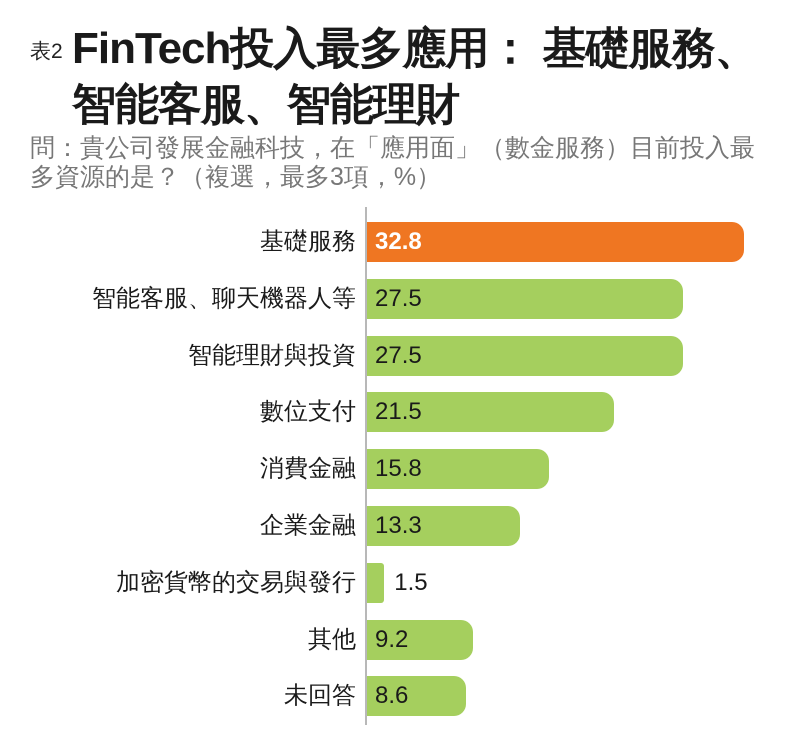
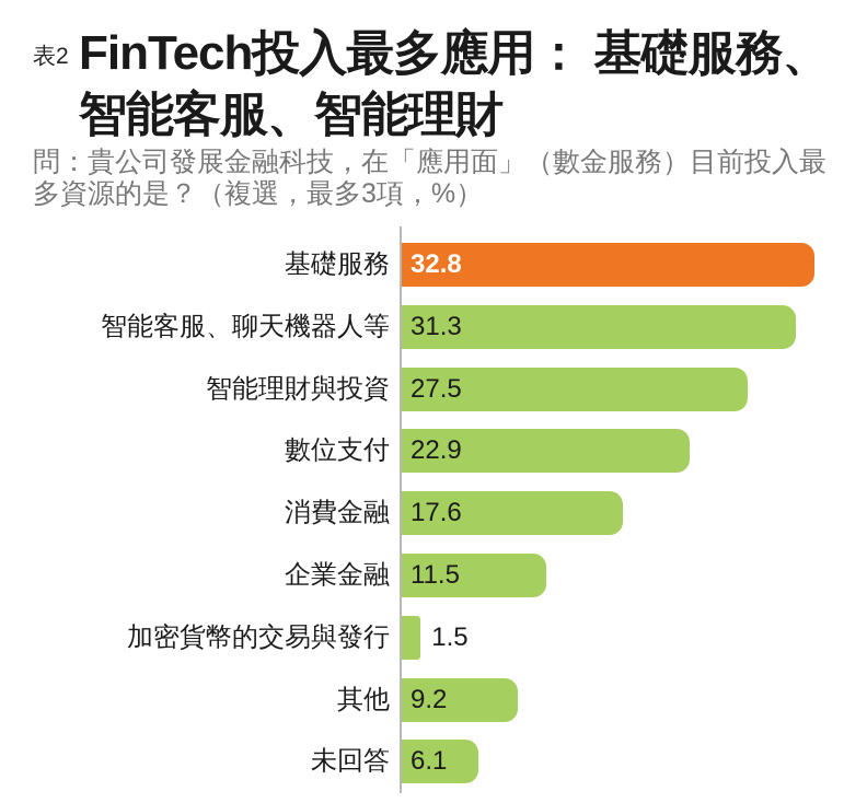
智能客服、聊天機器人等: 27.5 -> 31.3
數位支付: 21.5 -> 22.9
消費金融: 15.8 -> 17.6
企業金融: 13.3 -> 11.5
未回答: 8.6 -> 6.1
